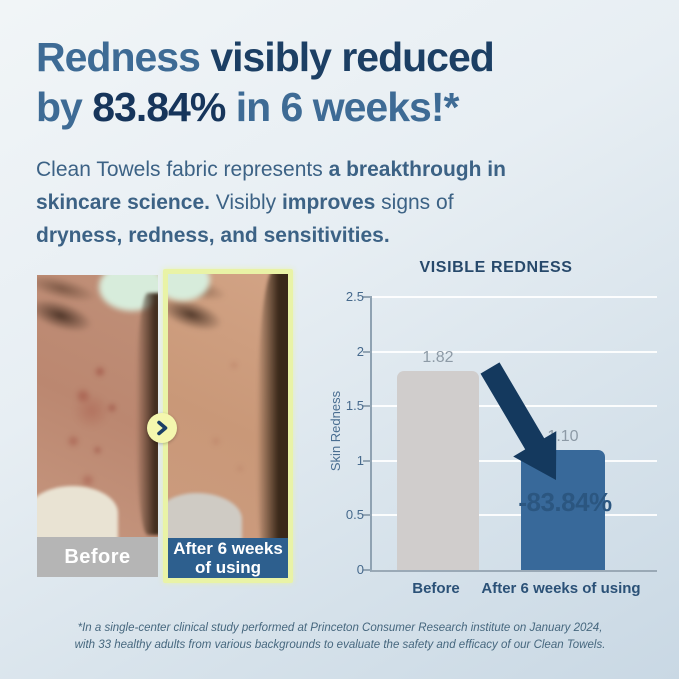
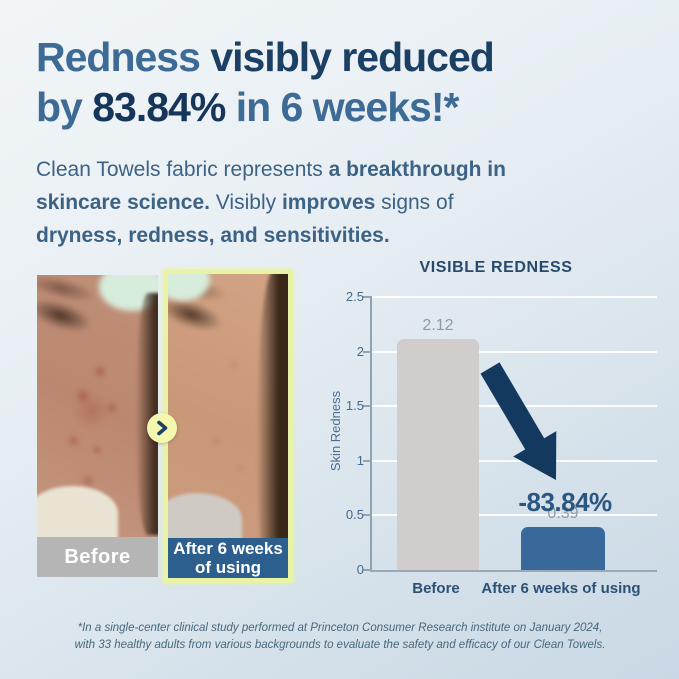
Before: 1.82 -> 2.12
After 6 weeks of using: 1.10 -> 0.39
